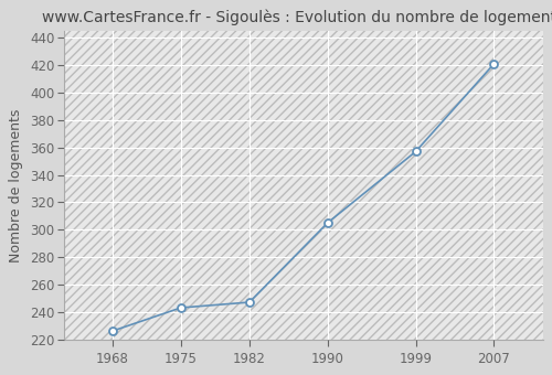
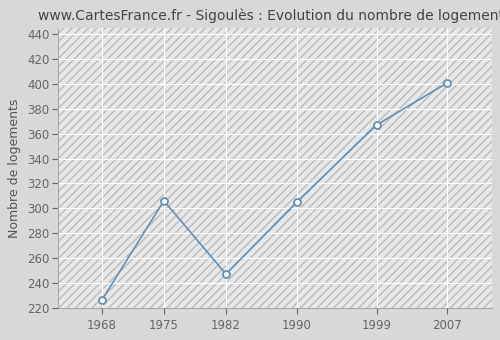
1975: 243 -> 306
1999: 357 -> 367
2007: 421 -> 401
